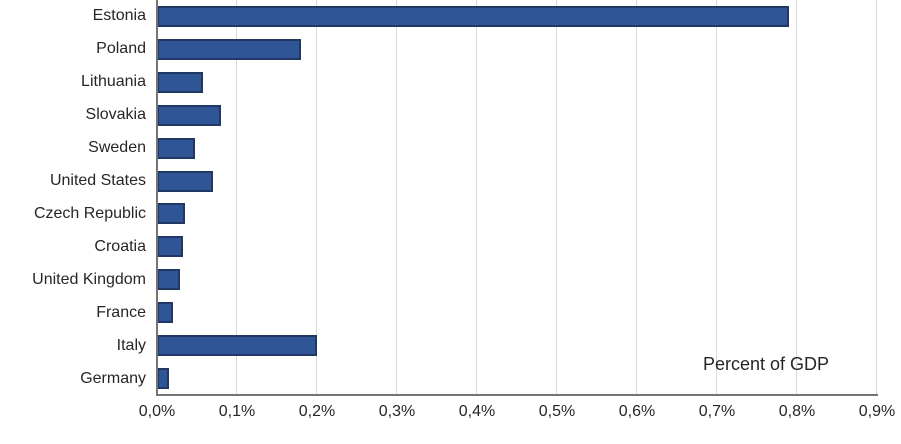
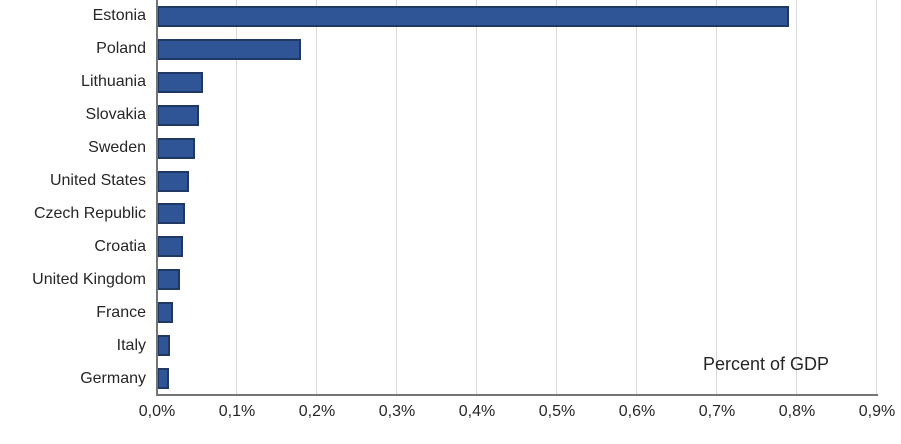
Slovakia: 0,08% -> 0,05%
United States: 0,07% -> 0,04%
Italy: 0,20% -> 0,02%
